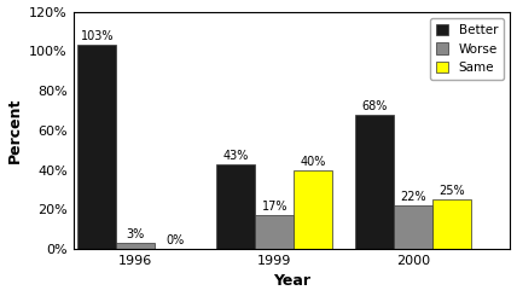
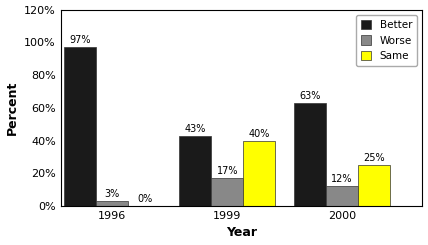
Better/1996: 103% -> 97%
Better/2000: 68% -> 63%
Worse/2000: 22% -> 12%
